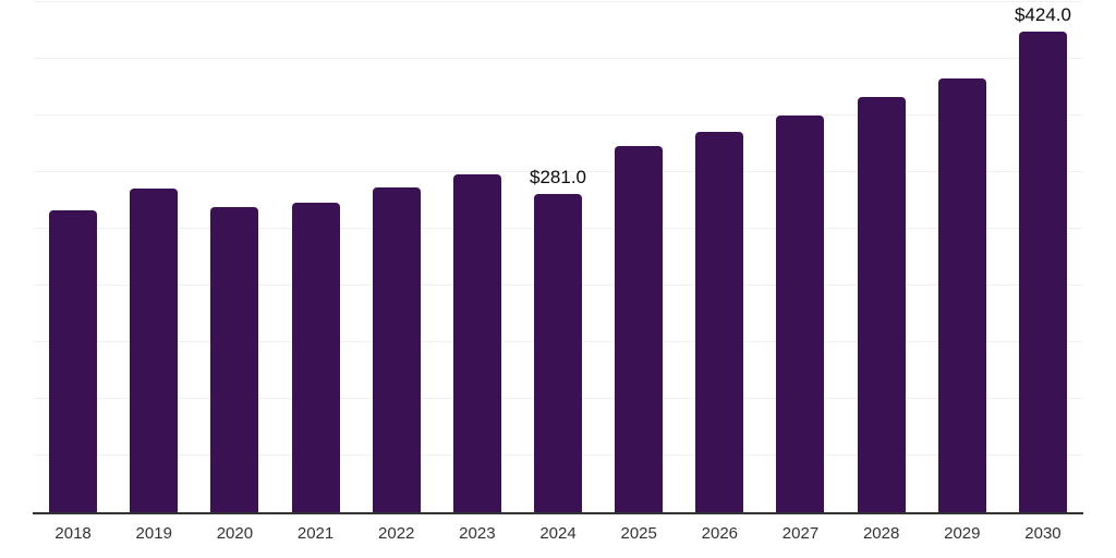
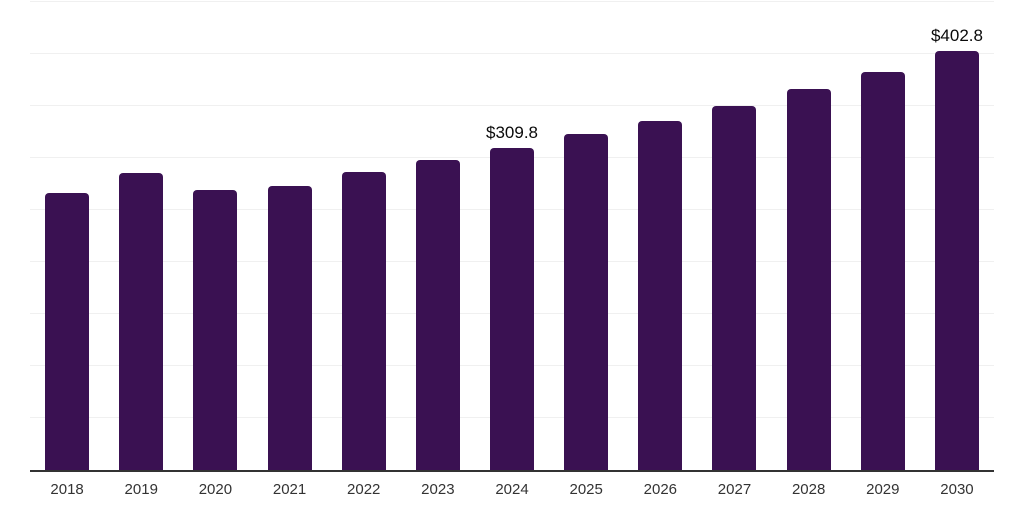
2024: $281.0 -> $309.8
2030: $424.0 -> $402.8
